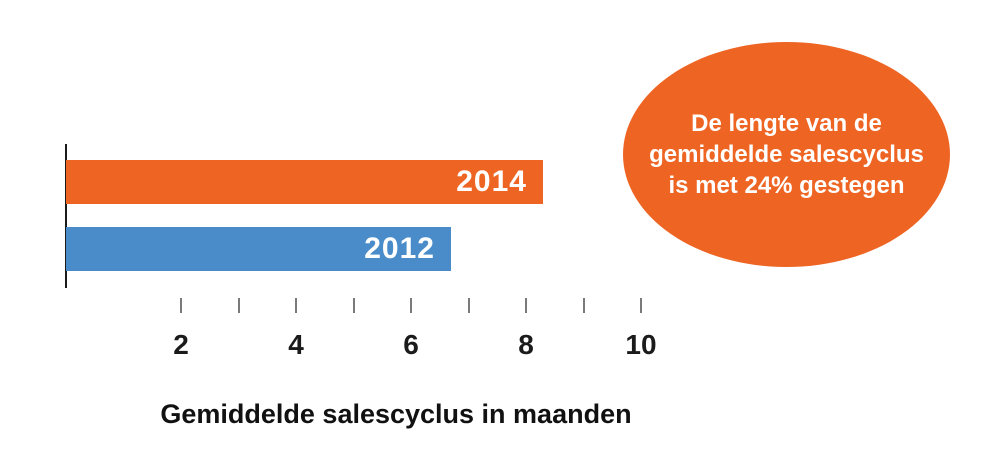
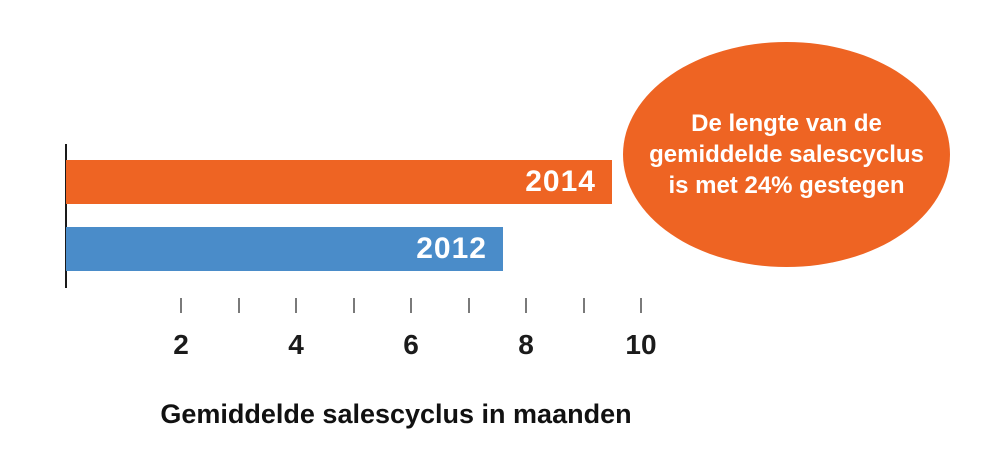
2014: 8.3 -> 9.5
2012: 6.7 -> 7.6
